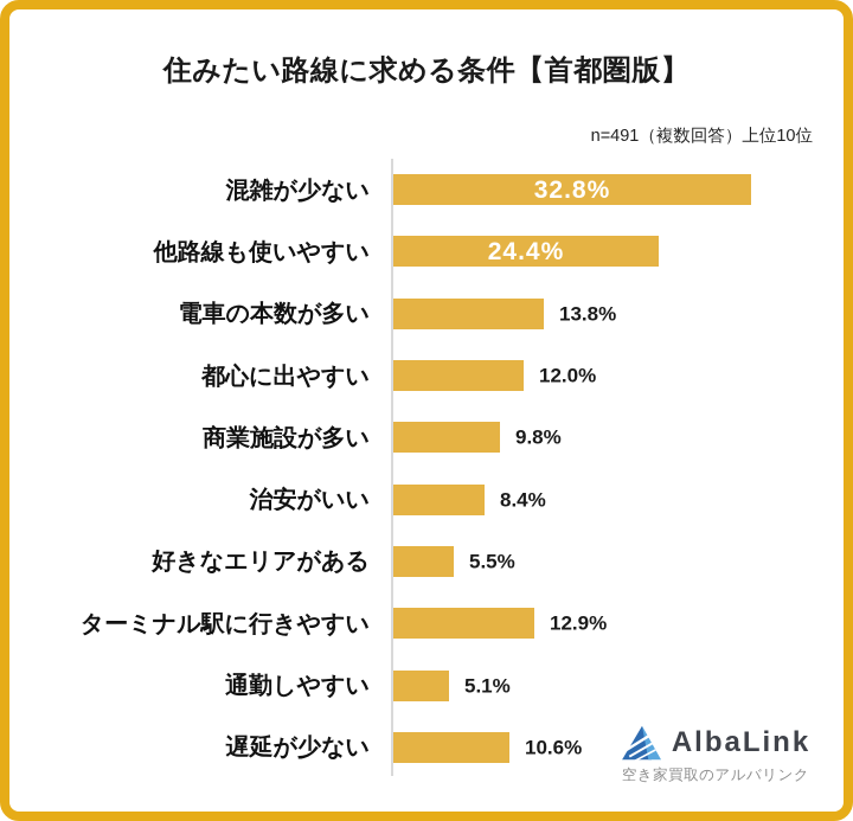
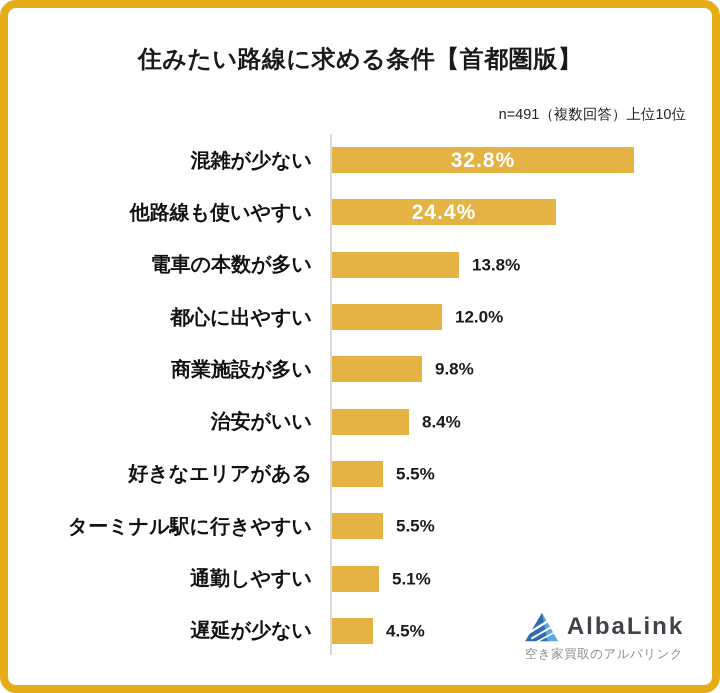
ターミナル駅に行きやすい: 12.9% -> 5.5%
遅延が少ない: 10.6% -> 4.5%
